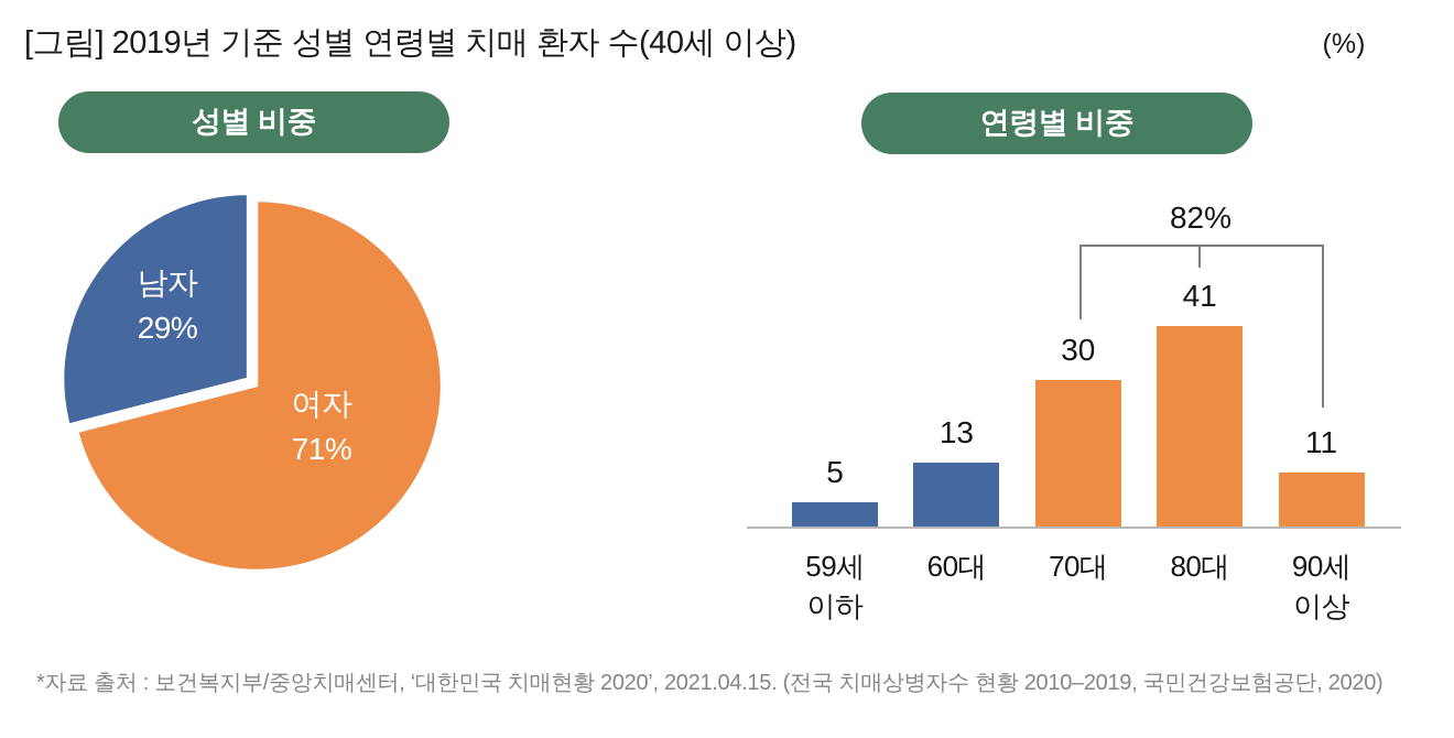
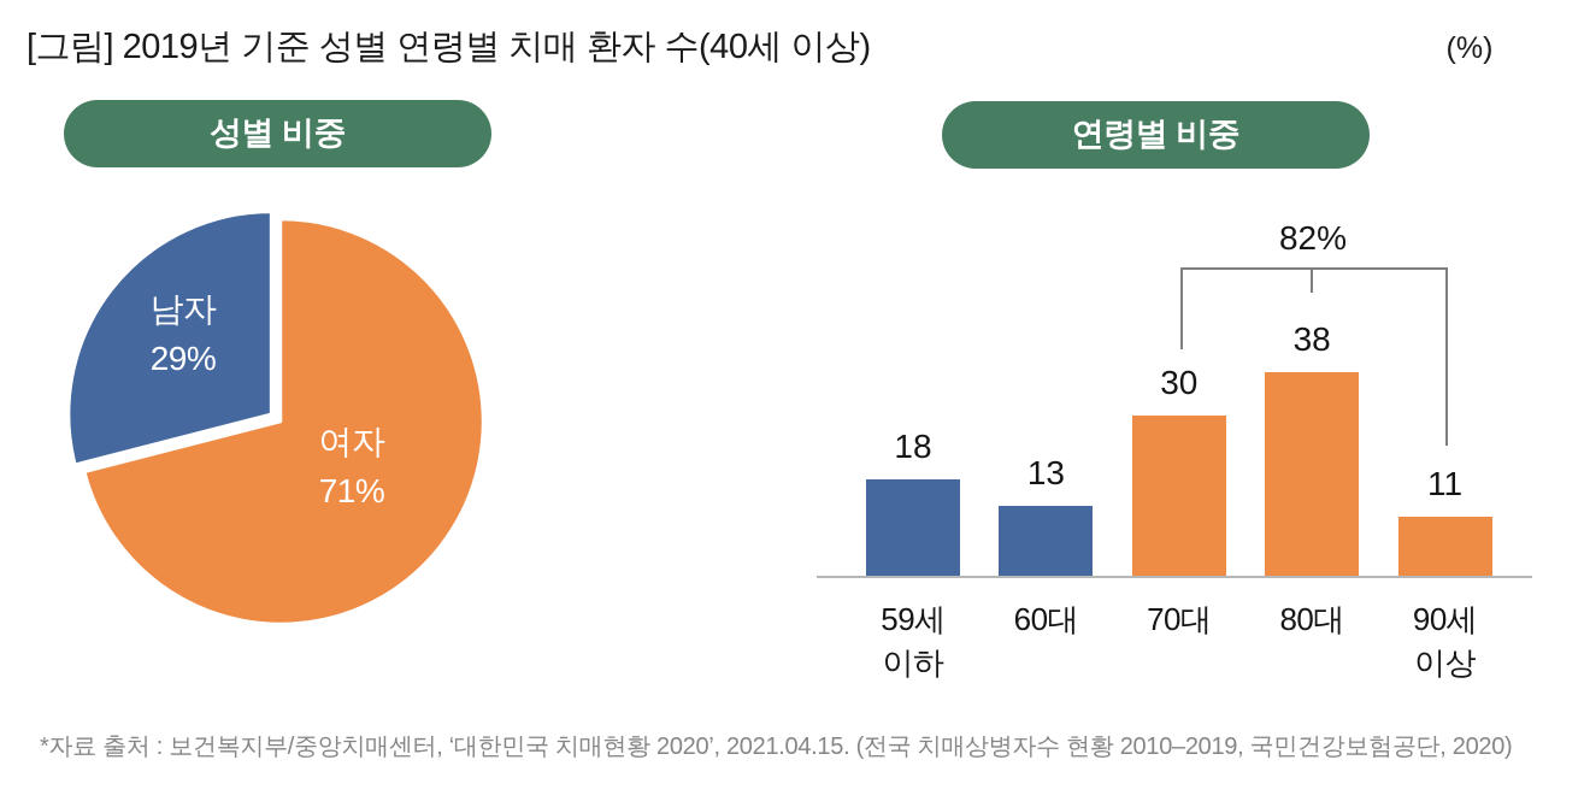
연령별 비중/59세 이하: 5 -> 18
연령별 비중/80대: 41 -> 38
